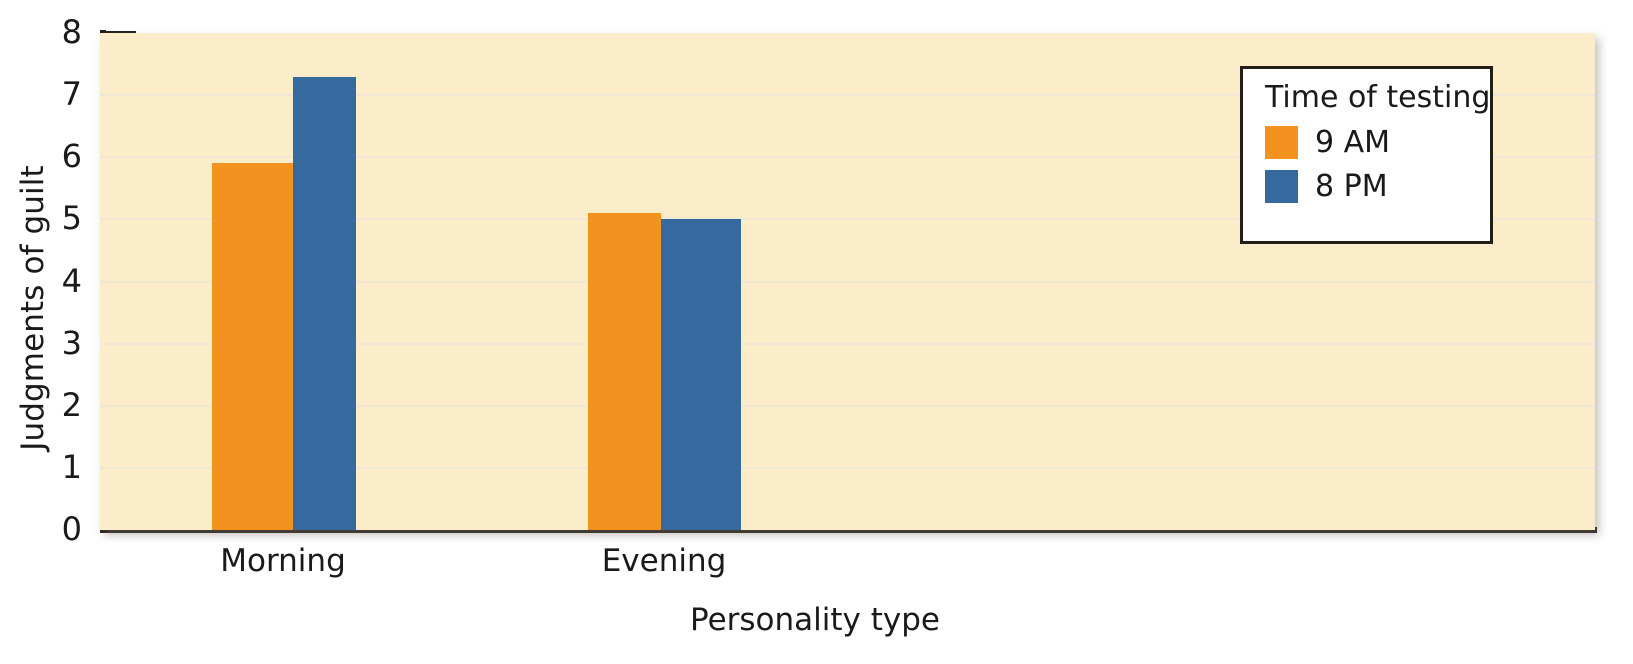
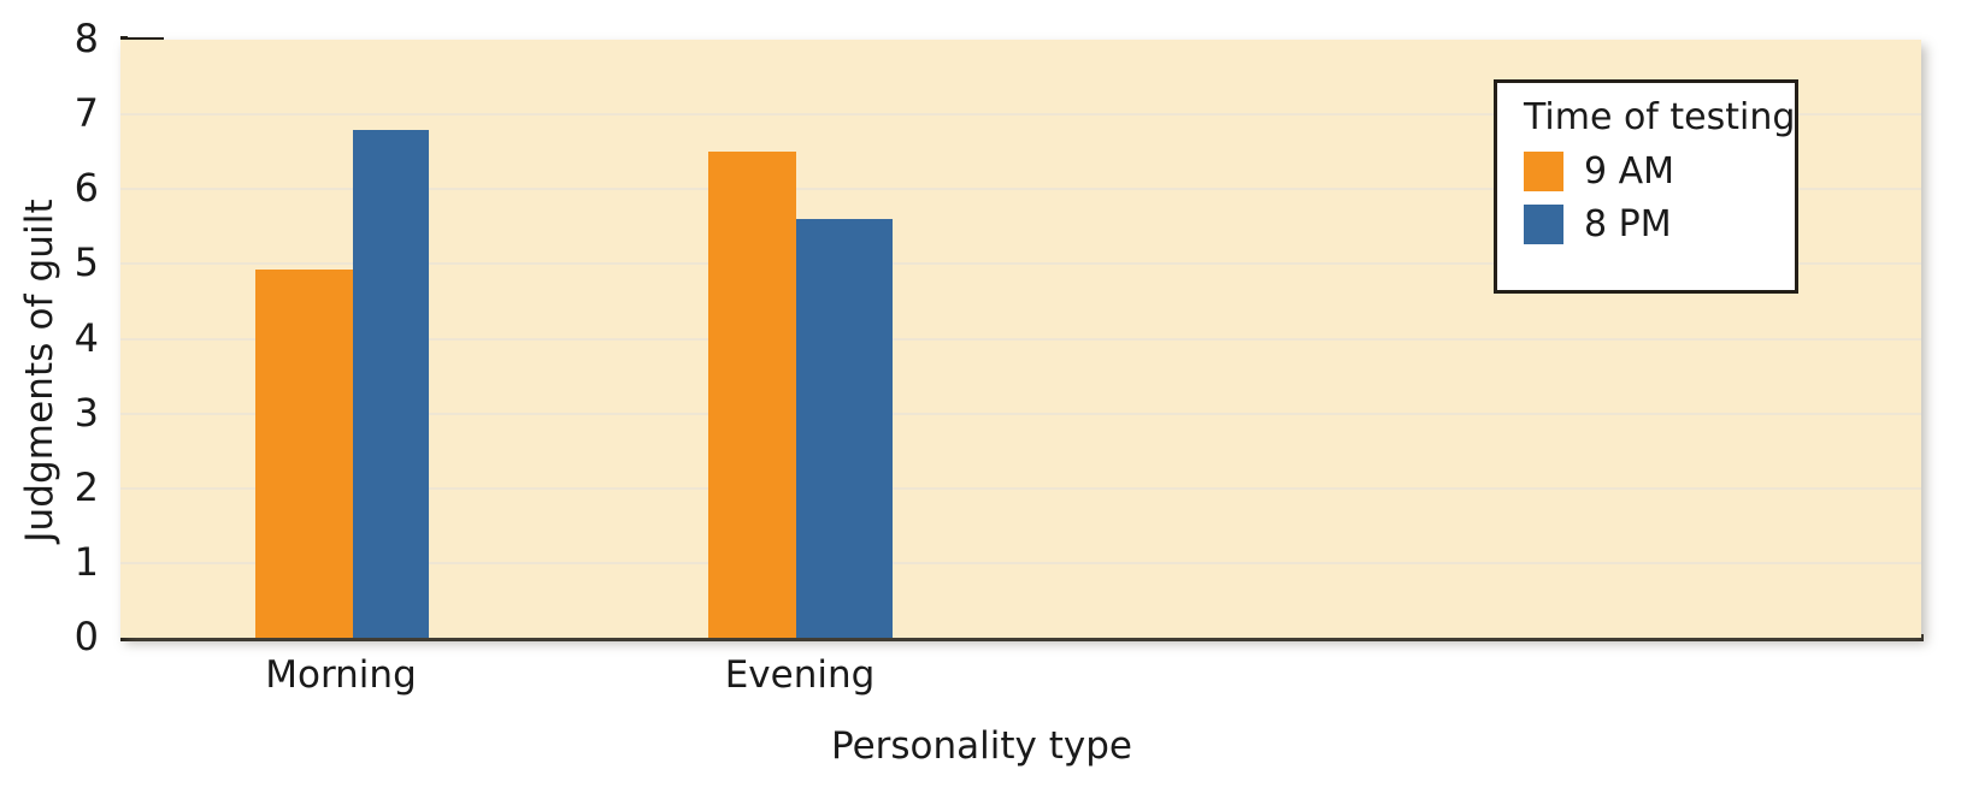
9 AM/Morning: 5.9 -> 4.9
8 PM/Morning: 7.3 -> 6.8
9 AM/Evening: 5.1 -> 6.5
8 PM/Evening: 5.0 -> 5.6
